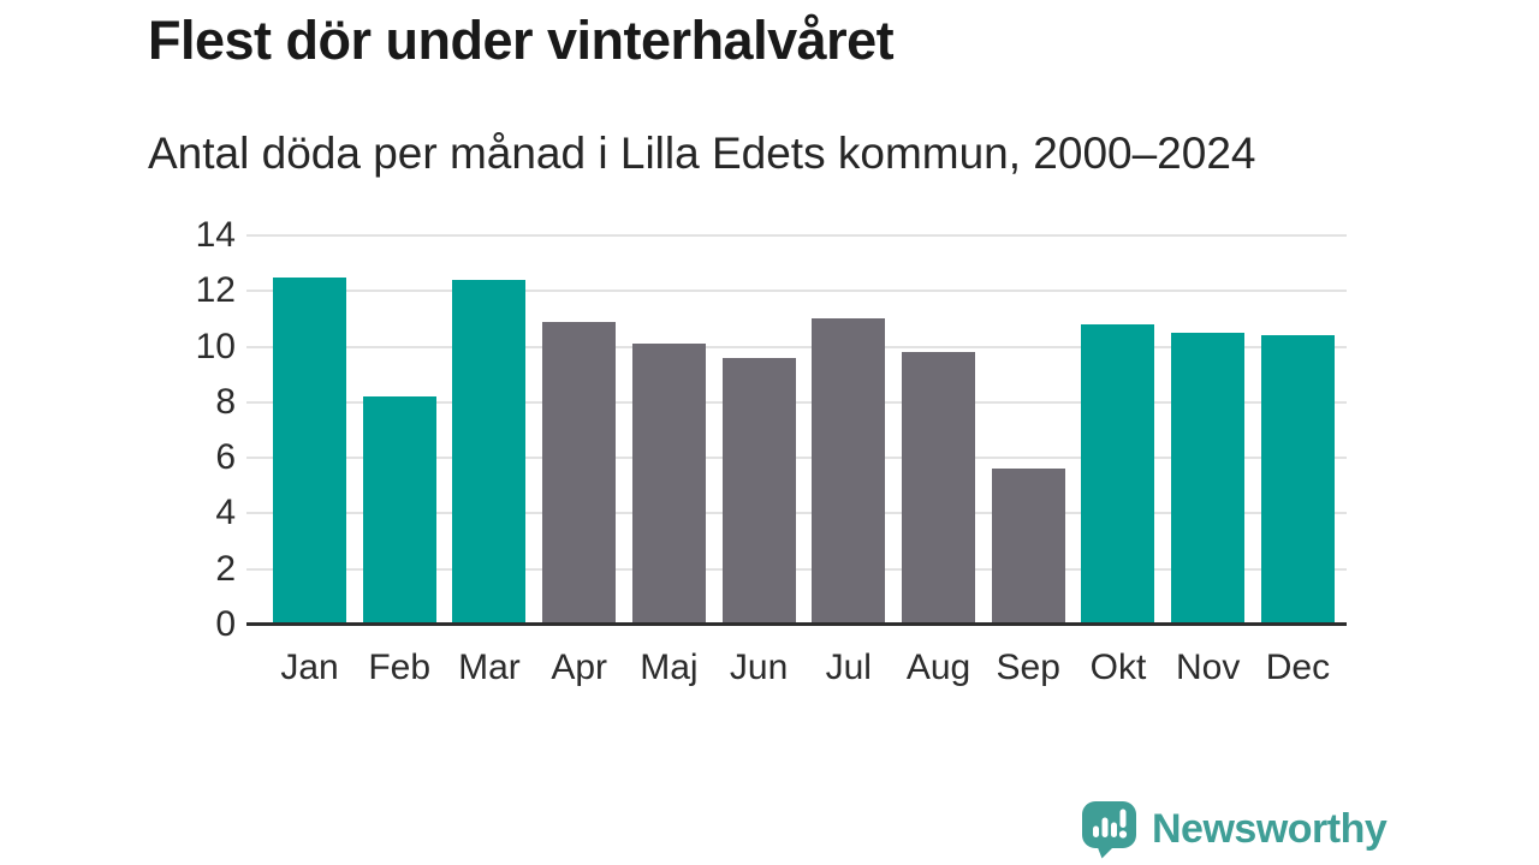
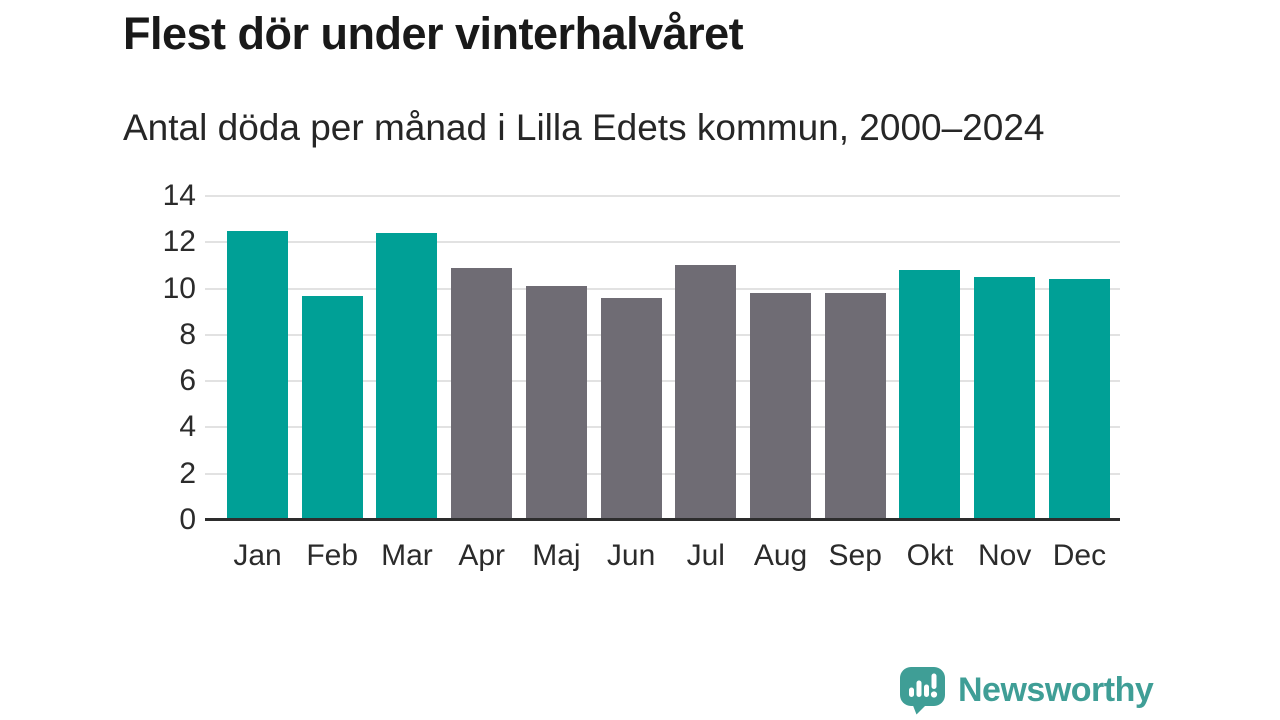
Feb: 8.2 -> 9.7
Sep: 5.6 -> 9.8
